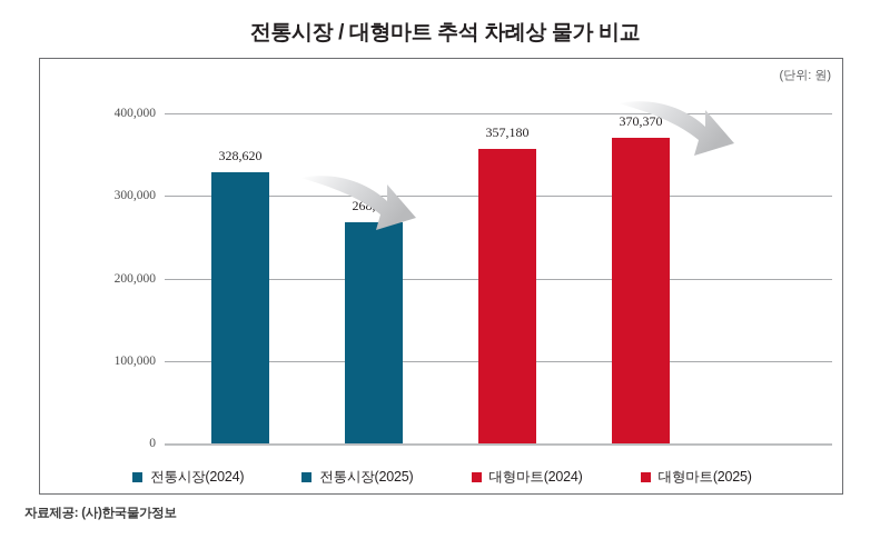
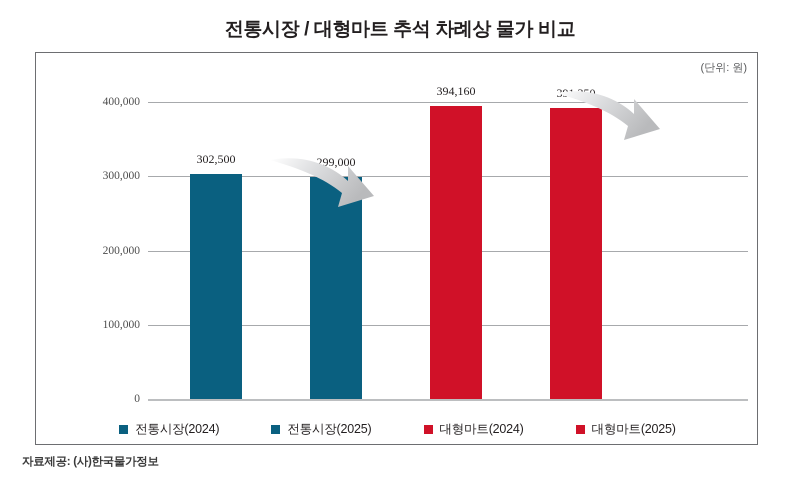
전통시장(2024): 328,620 -> 302,500
전통시장(2025): 268,010 -> 299,000
대형마트(2024): 357,180 -> 394,160
대형마트(2025): 370,370 -> 391,350
